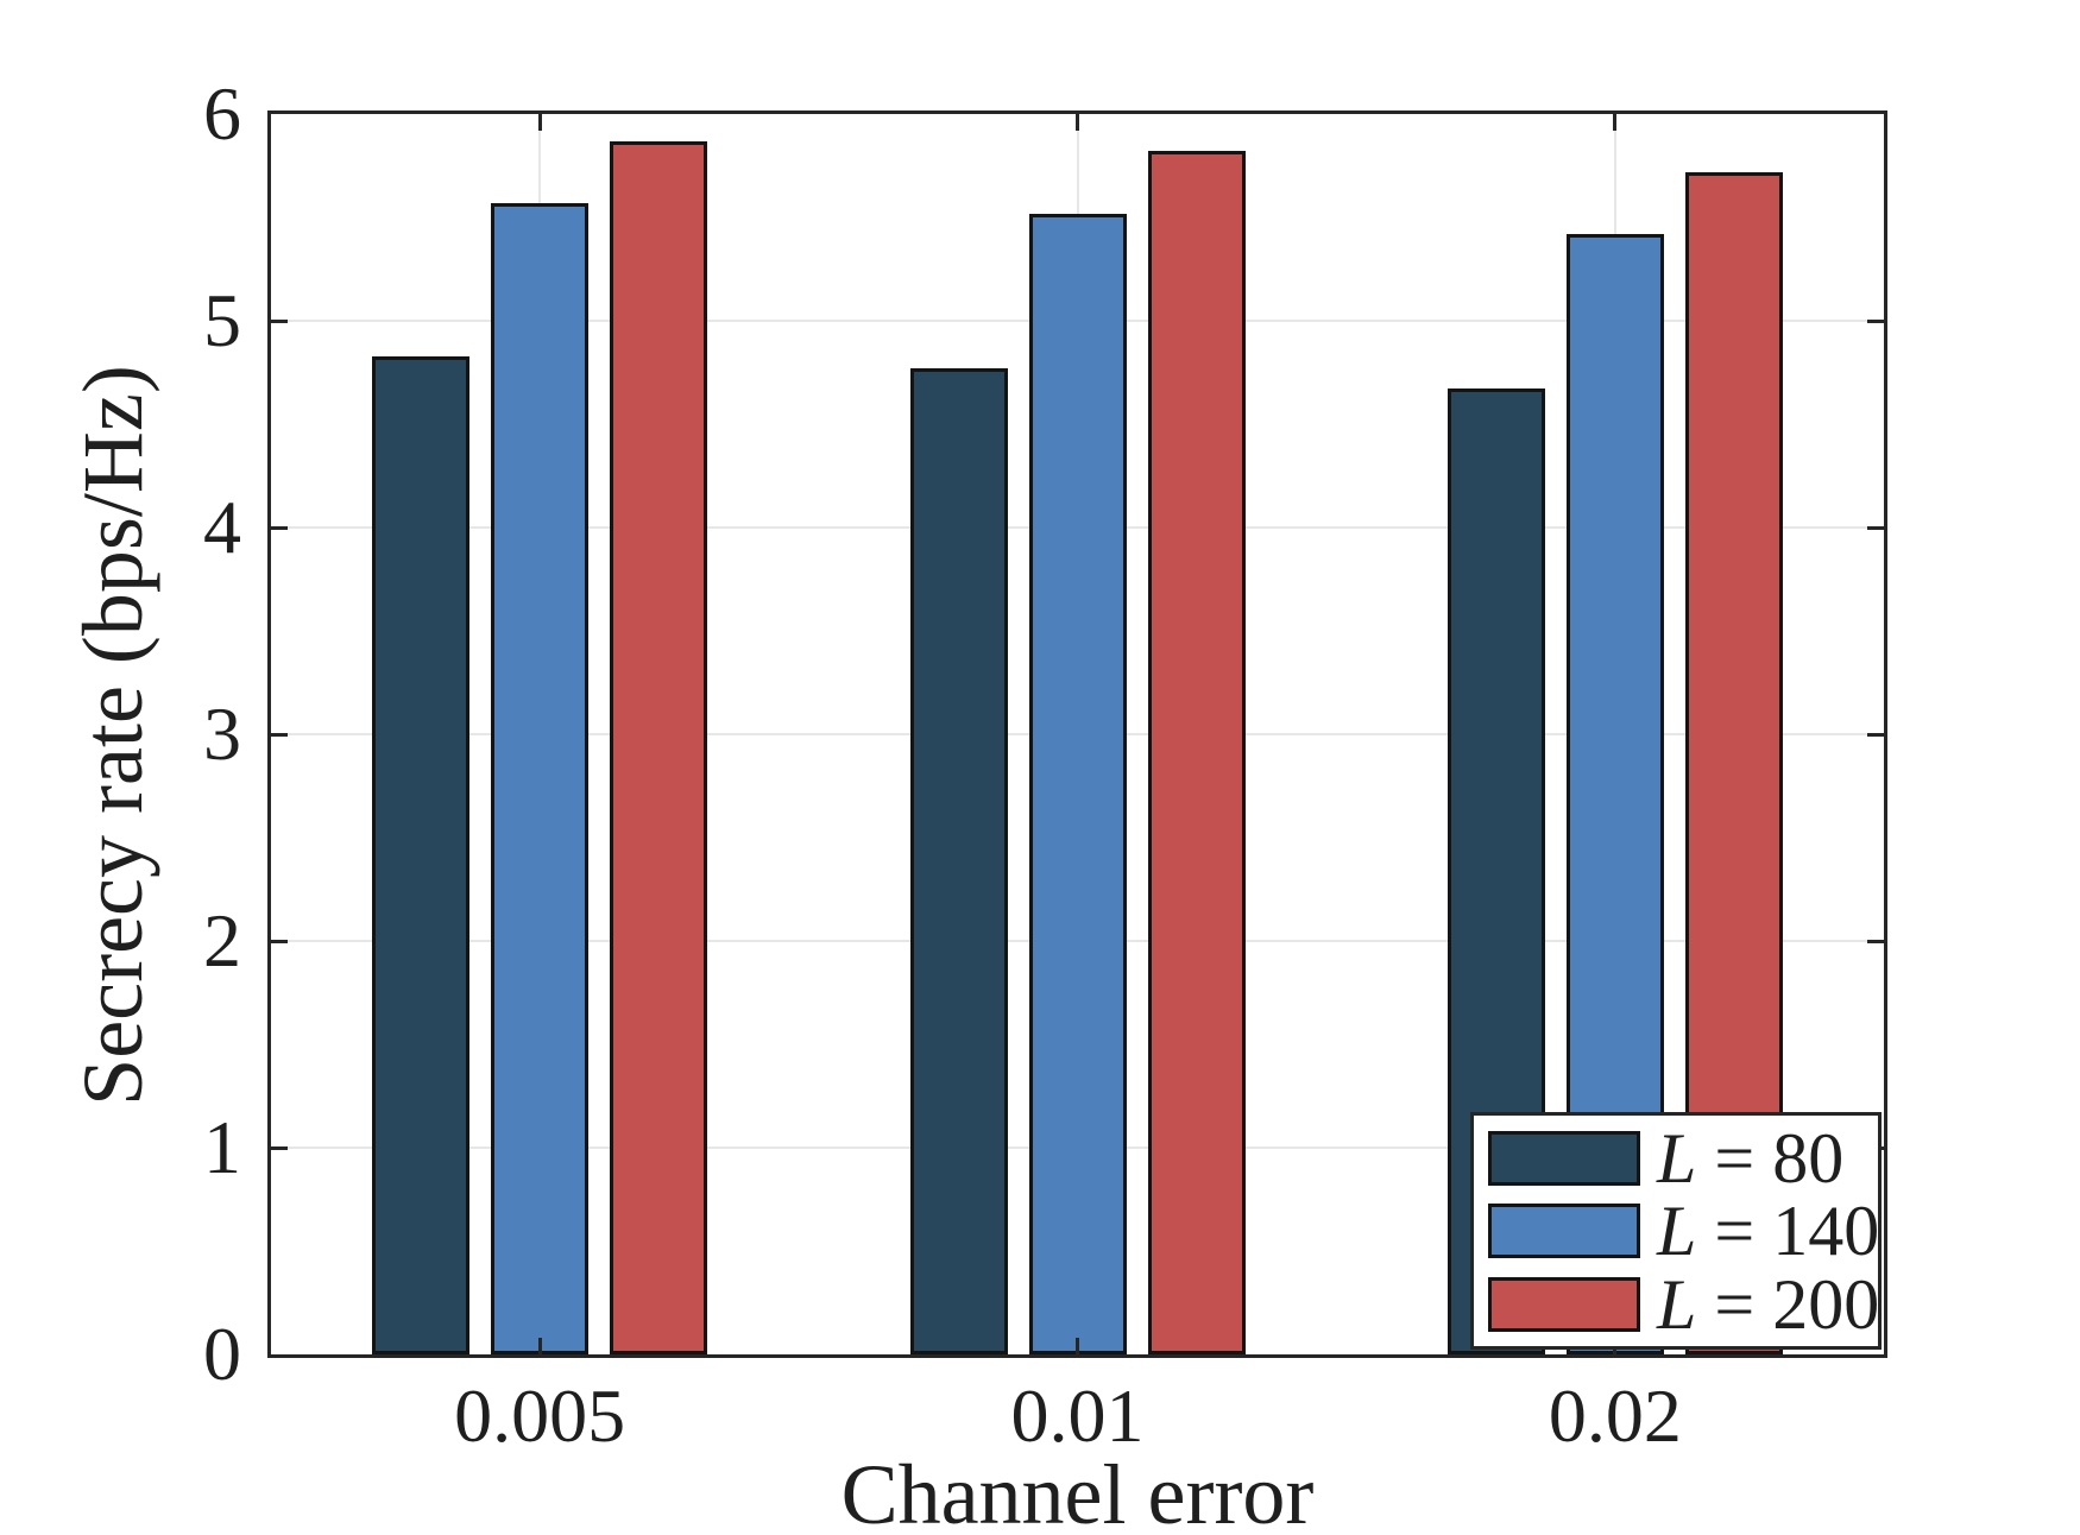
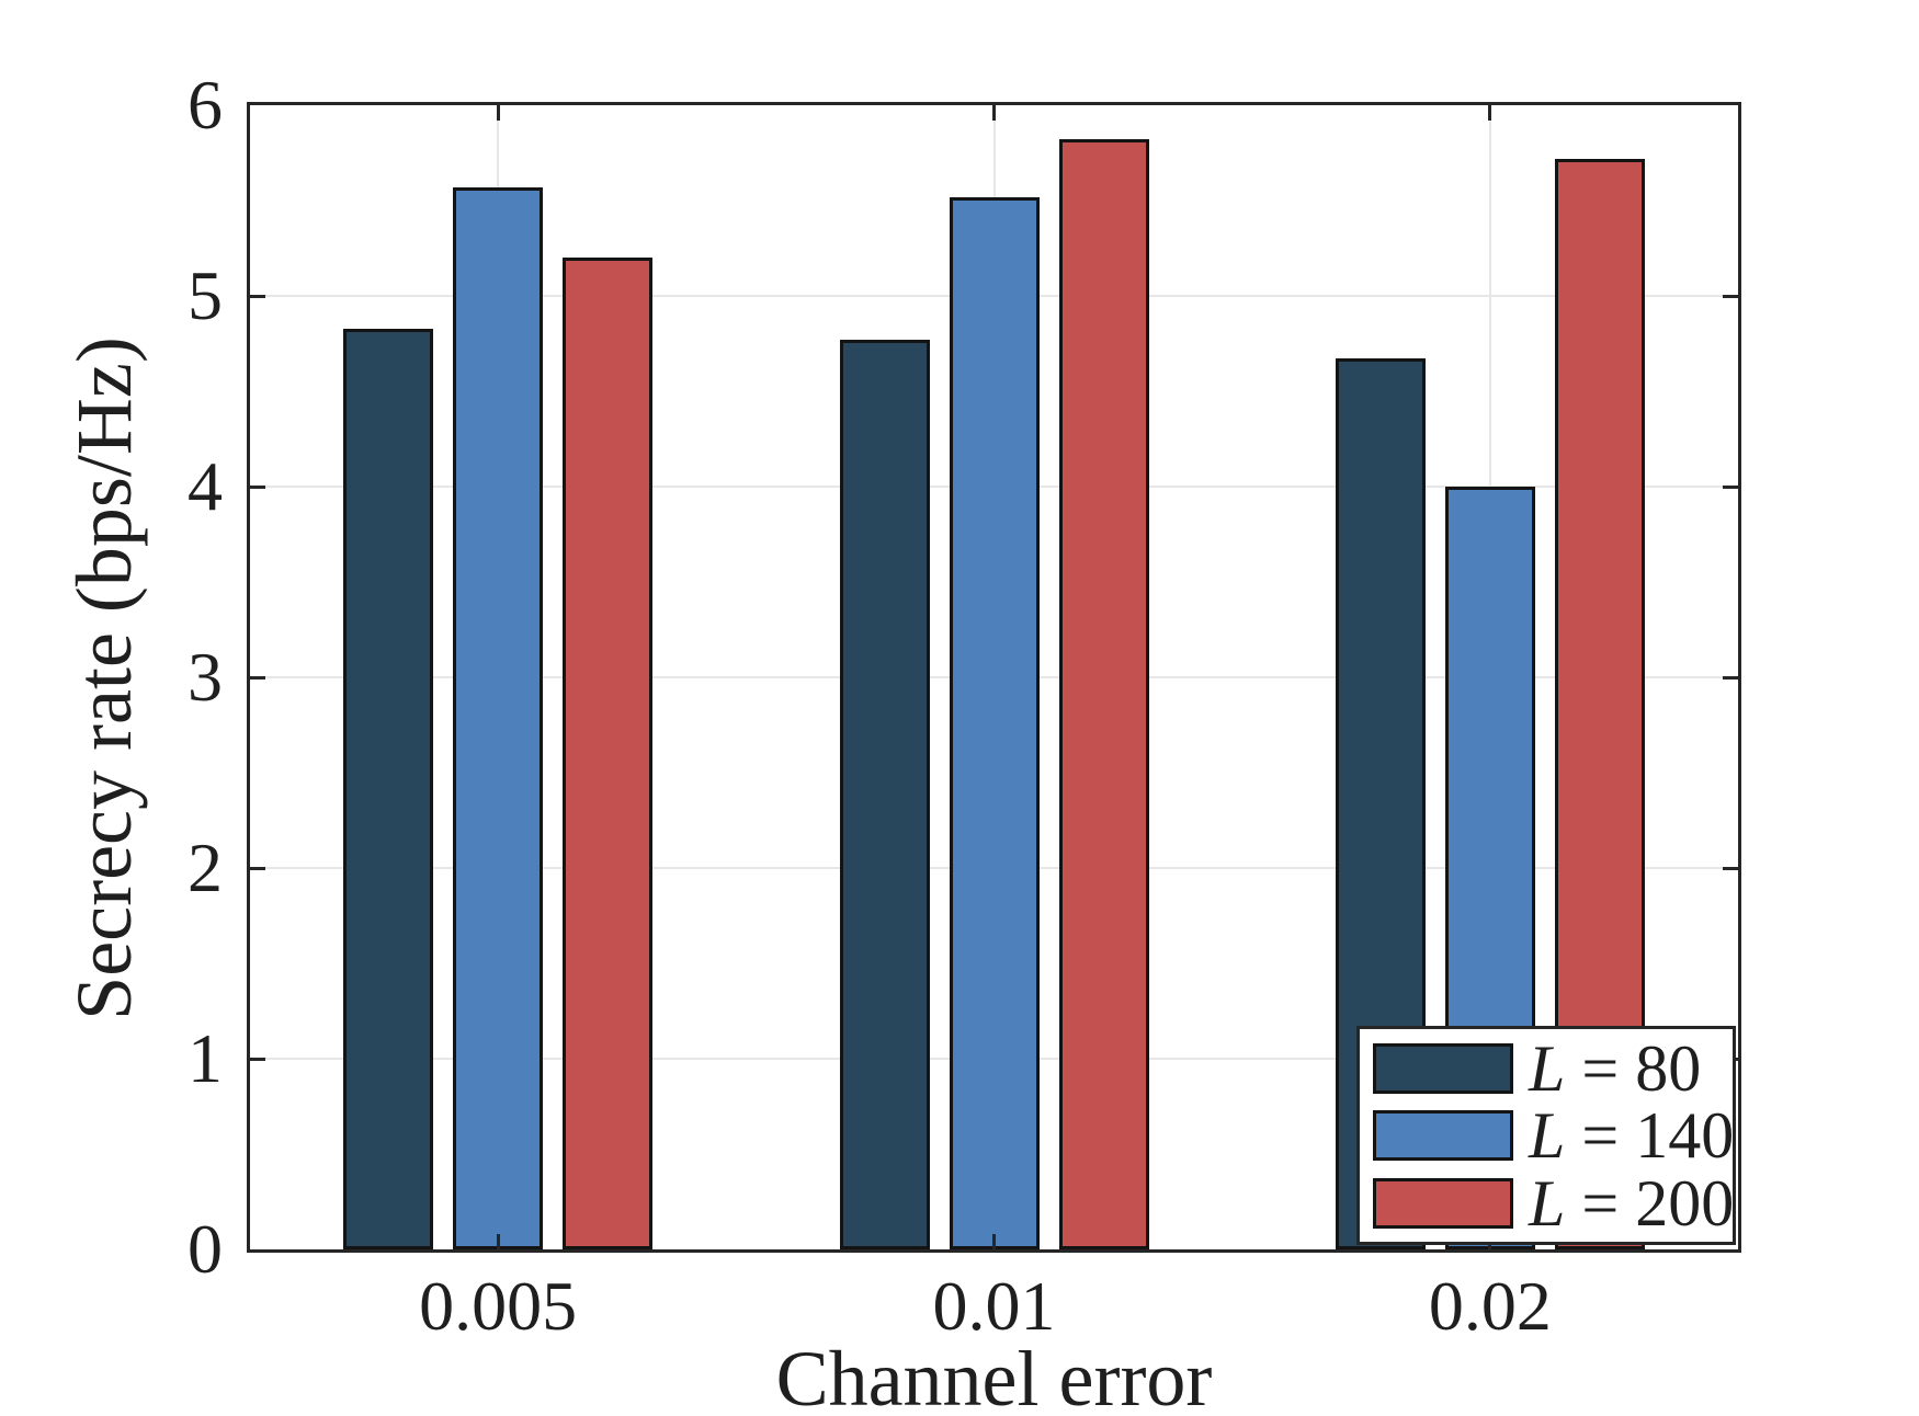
L = 200/0.005: 5.87 -> 5.20
L = 140/0.02: 5.42 -> 4.00
